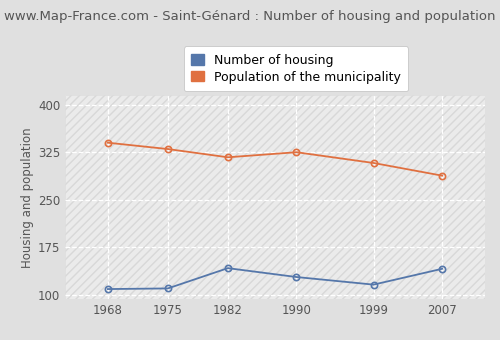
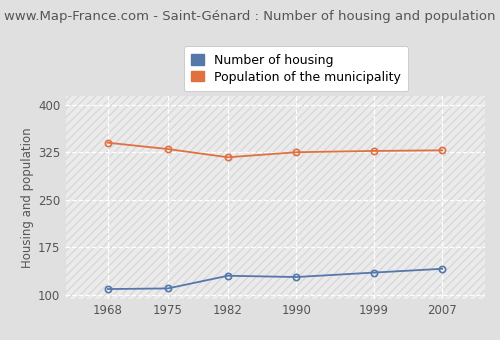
Number of housing/1982: 142 -> 130
Number of housing/1999: 116 -> 135
Population of the municipality/1999: 308 -> 327
Population of the municipality/2007: 288 -> 328
